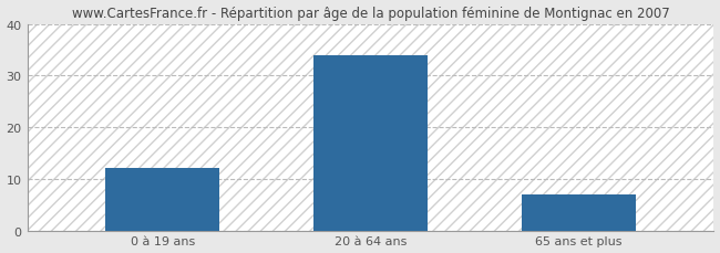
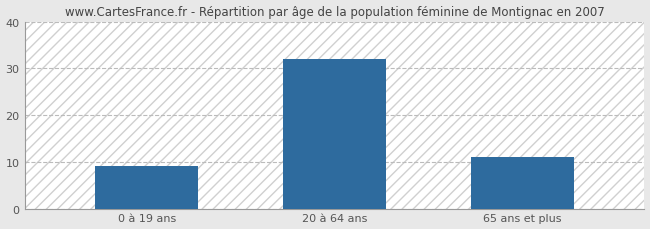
0 à 19 ans: 12 -> 9
20 à 64 ans: 34 -> 32
65 ans et plus: 7 -> 11
